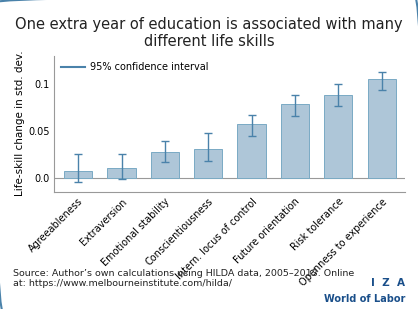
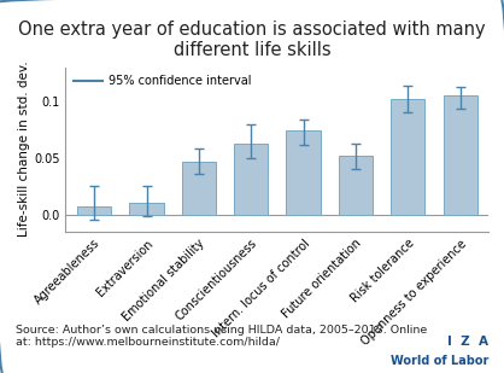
Emotional stability: 0.027 -> 0.046
Conscientiousness: 0.030 -> 0.062
Intern. locus of control: 0.057 -> 0.074
Future orientation: 0.078 -> 0.052
Risk tolerance: 0.088 -> 0.102
